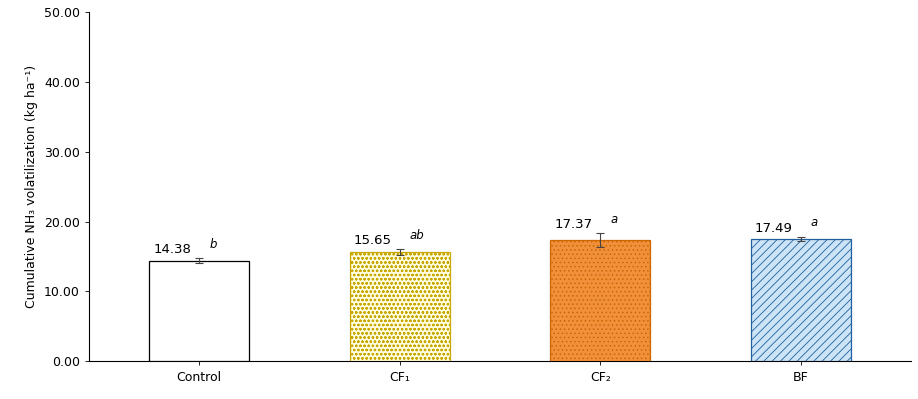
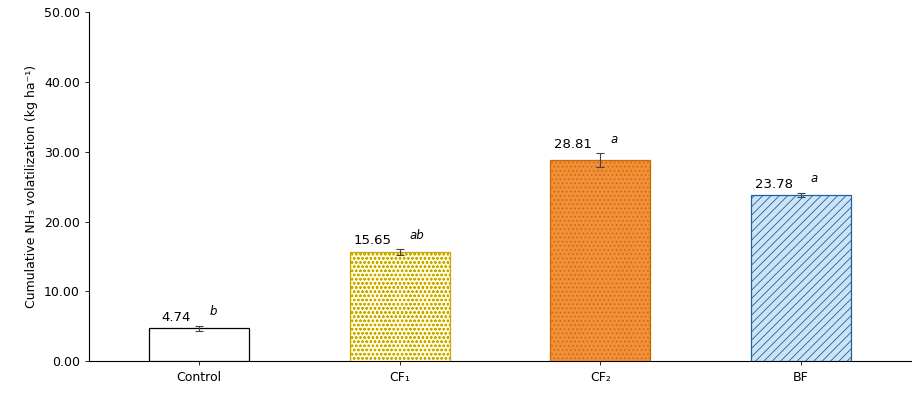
Control: 14.38 -> 4.74
CF₂: 17.37 -> 28.81
BF: 17.49 -> 23.78
